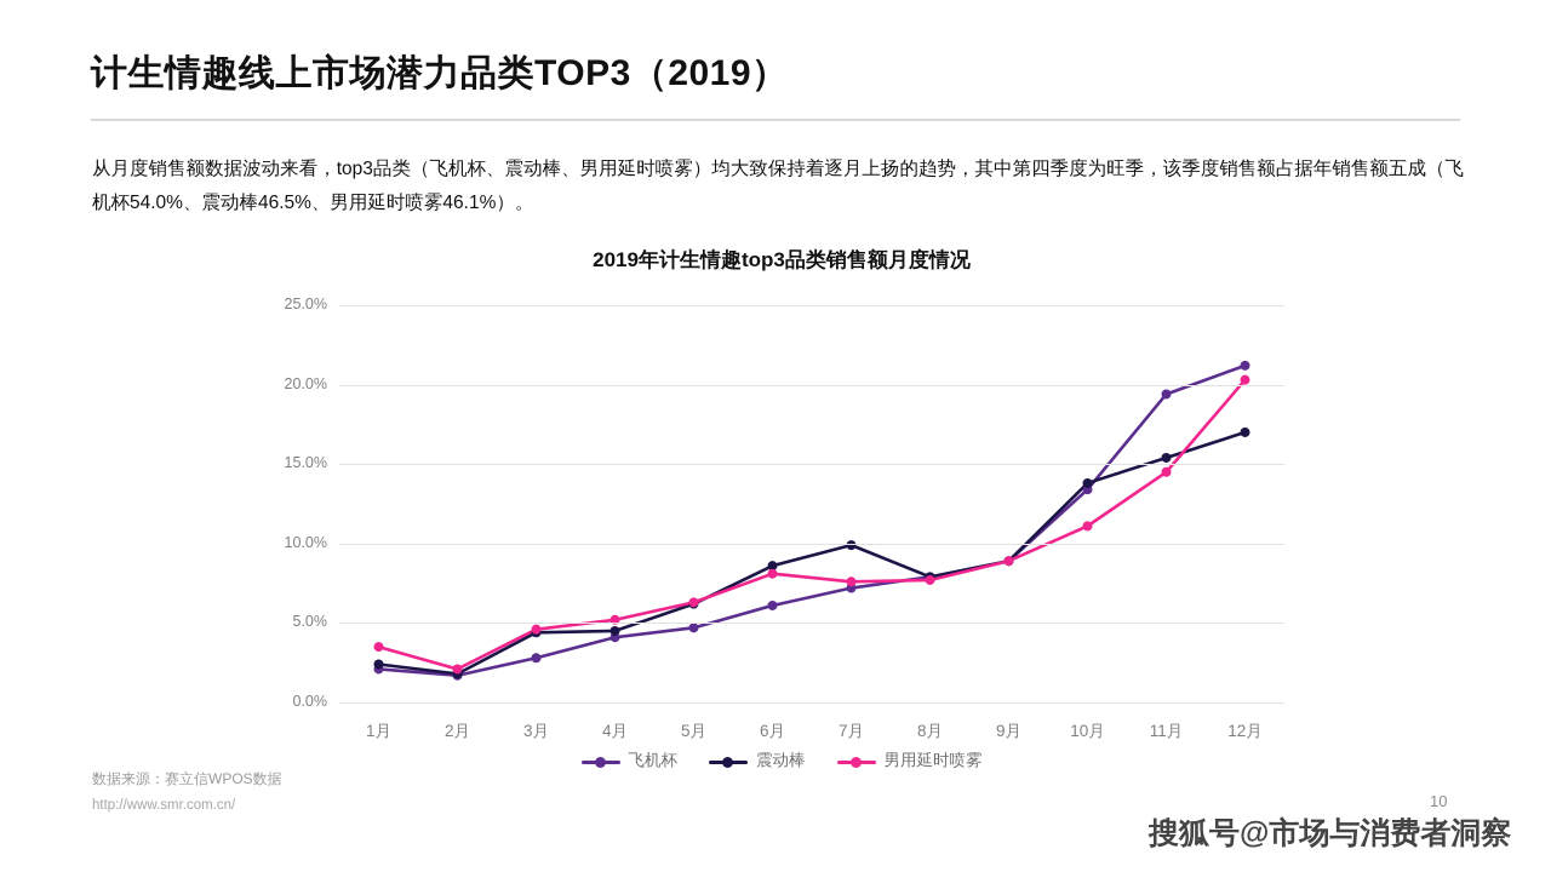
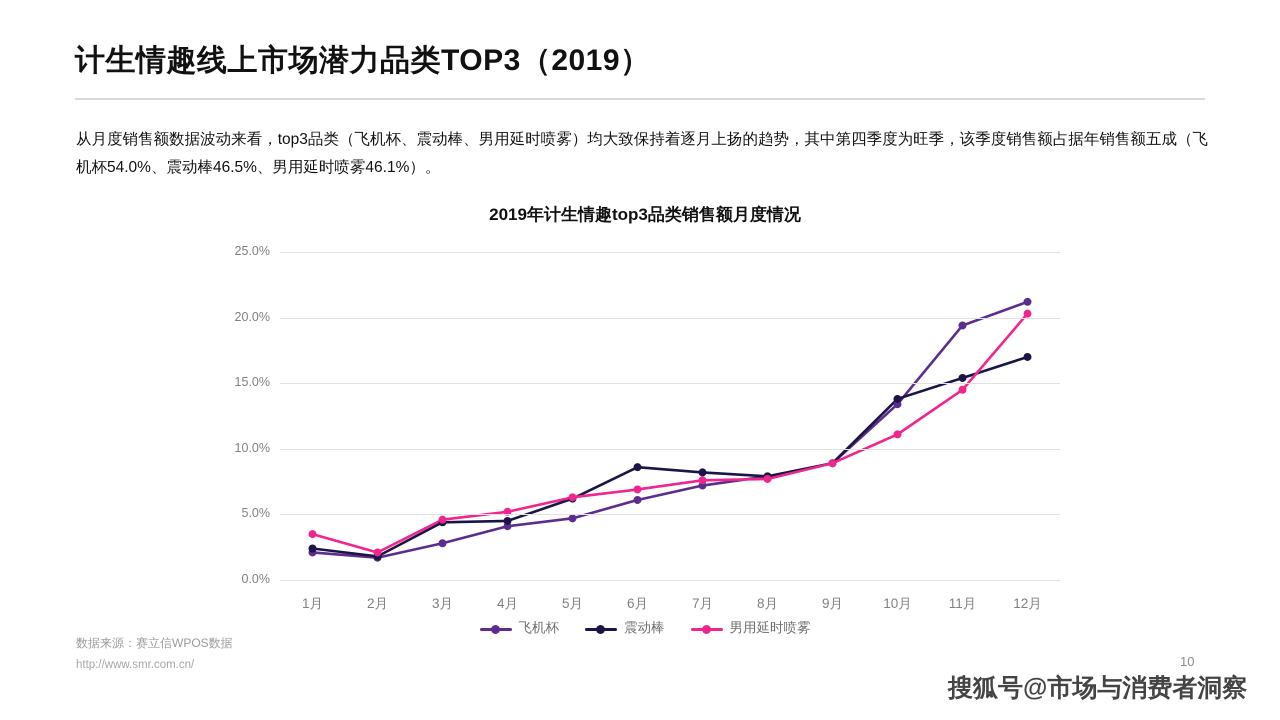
男用延时喷雾/6月: 8.1% -> 6.9%
震动棒/7月: 9.9% -> 8.2%
